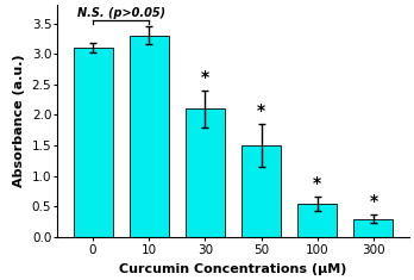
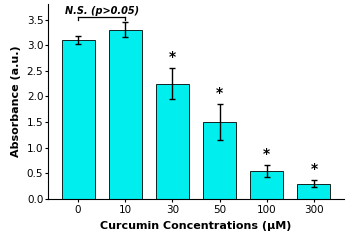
30: 2.10 -> 2.25
